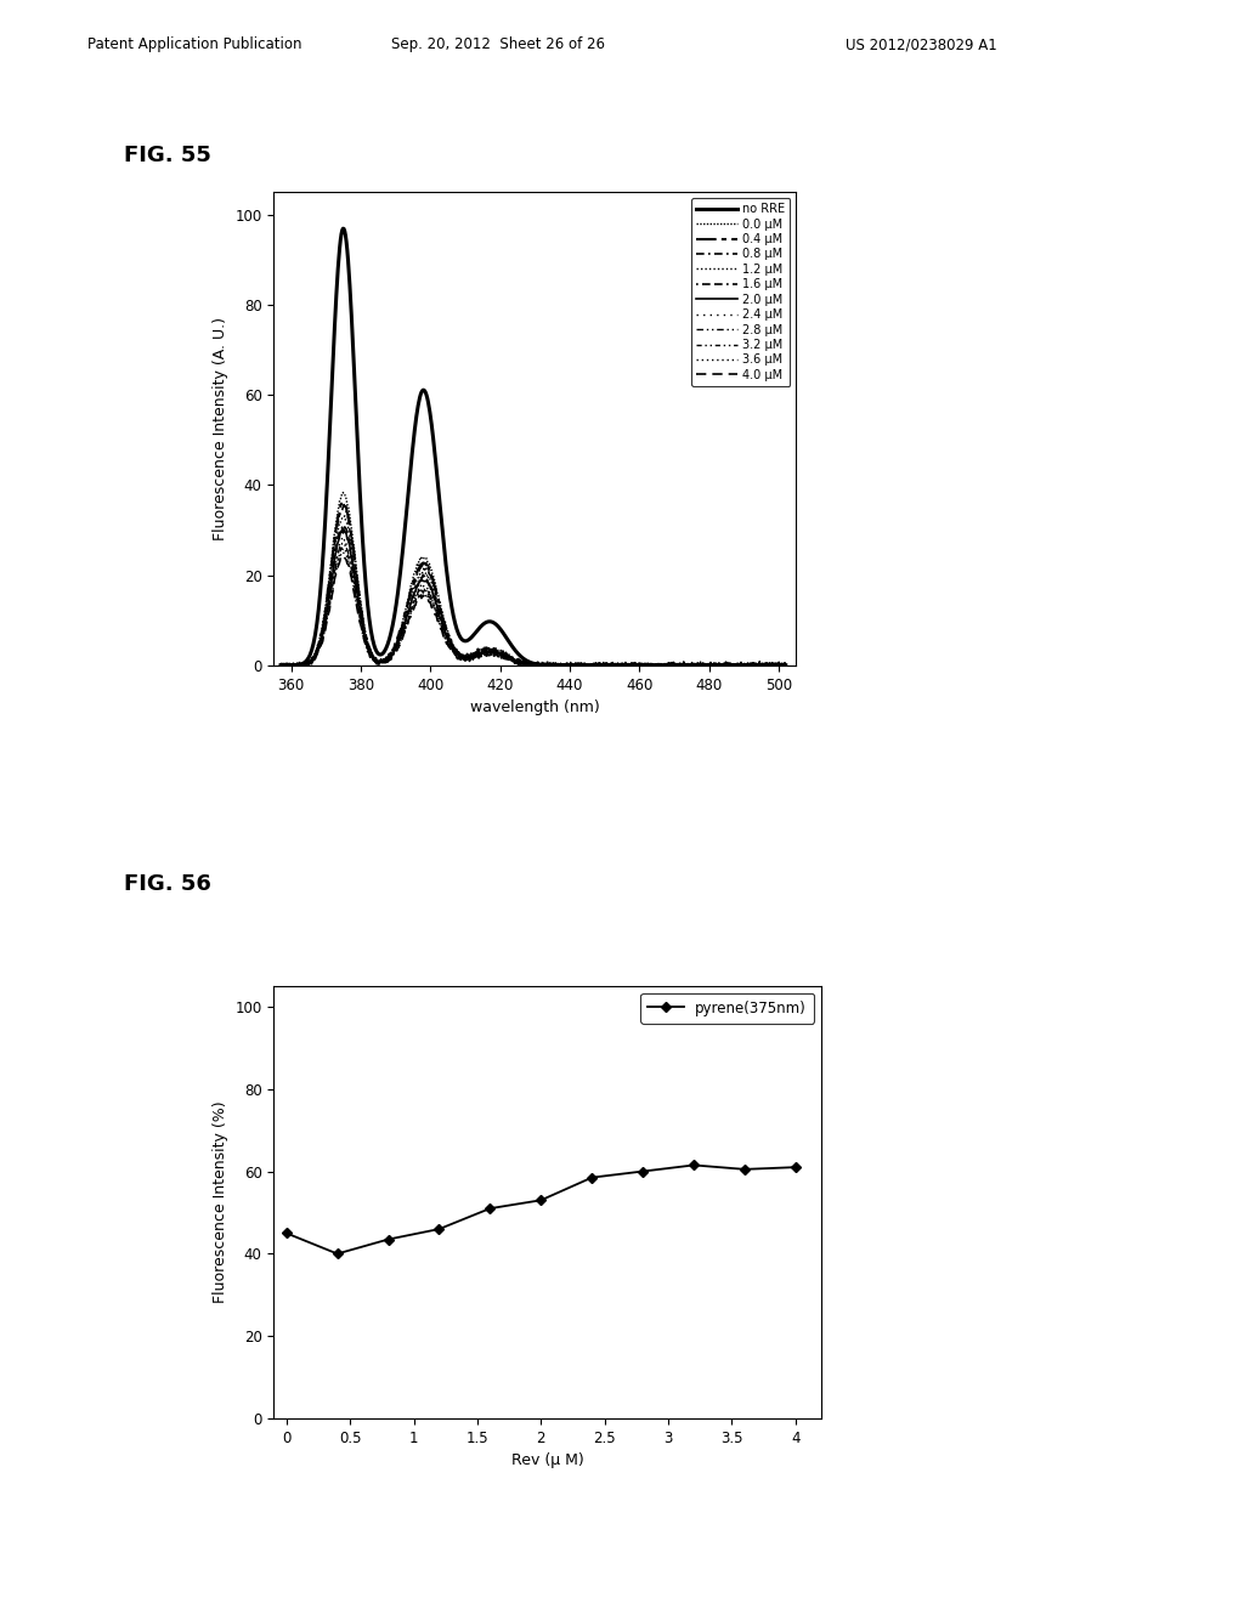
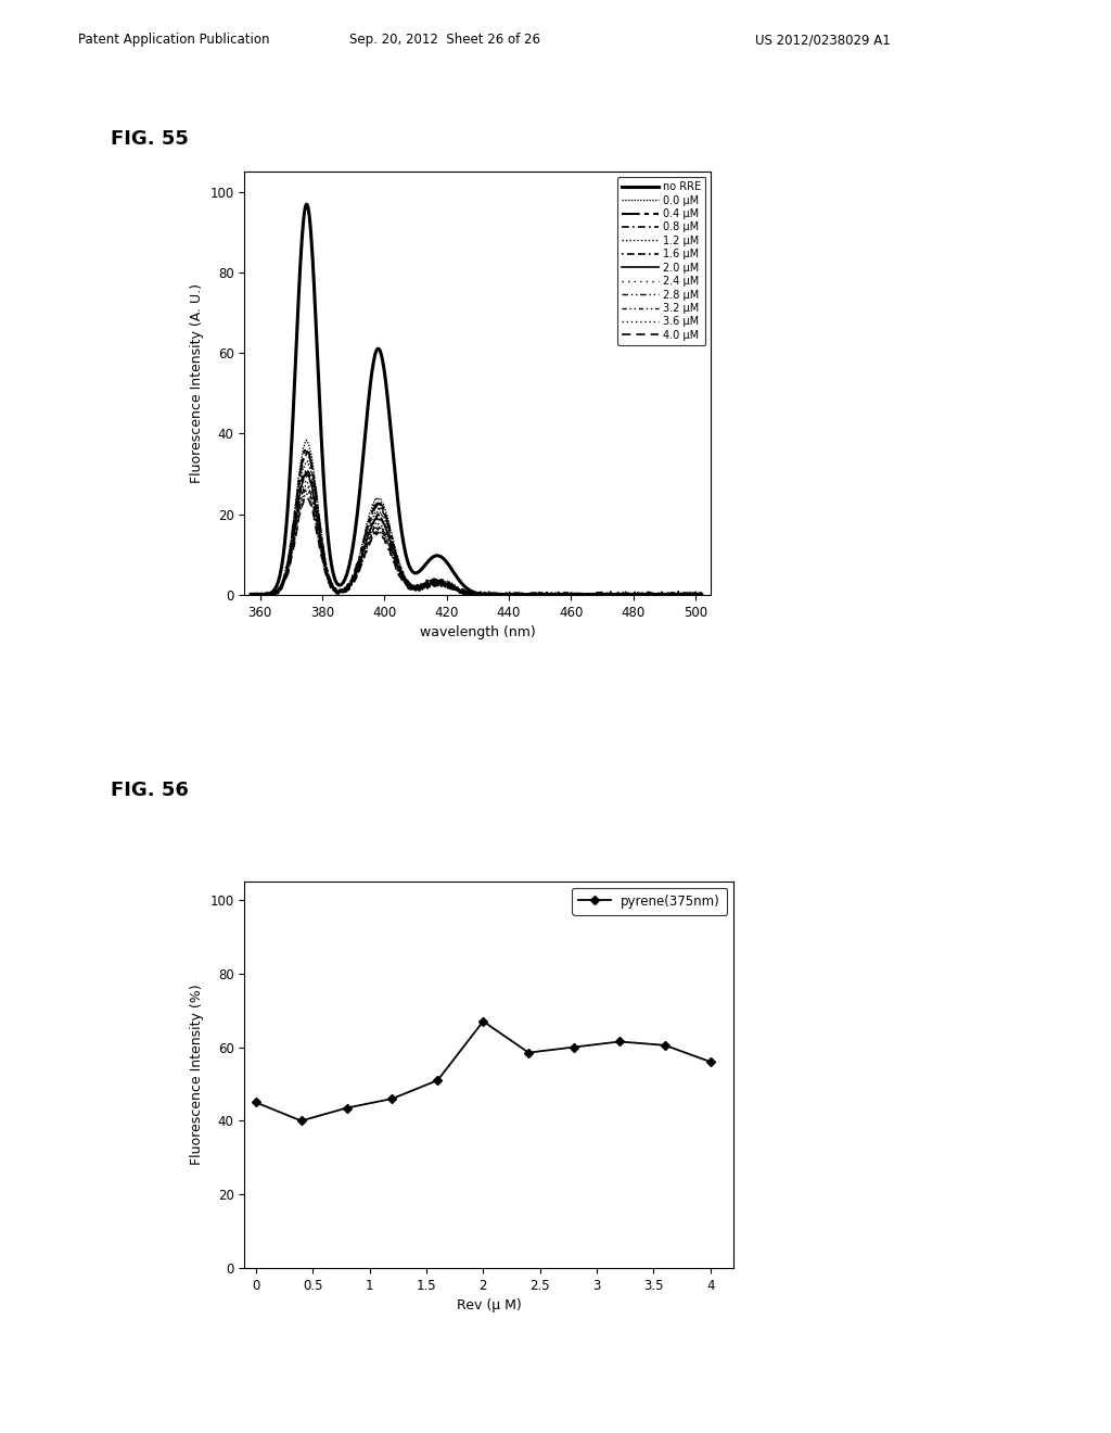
2: 53.0 -> 67.0
4: 61.0 -> 56.0
